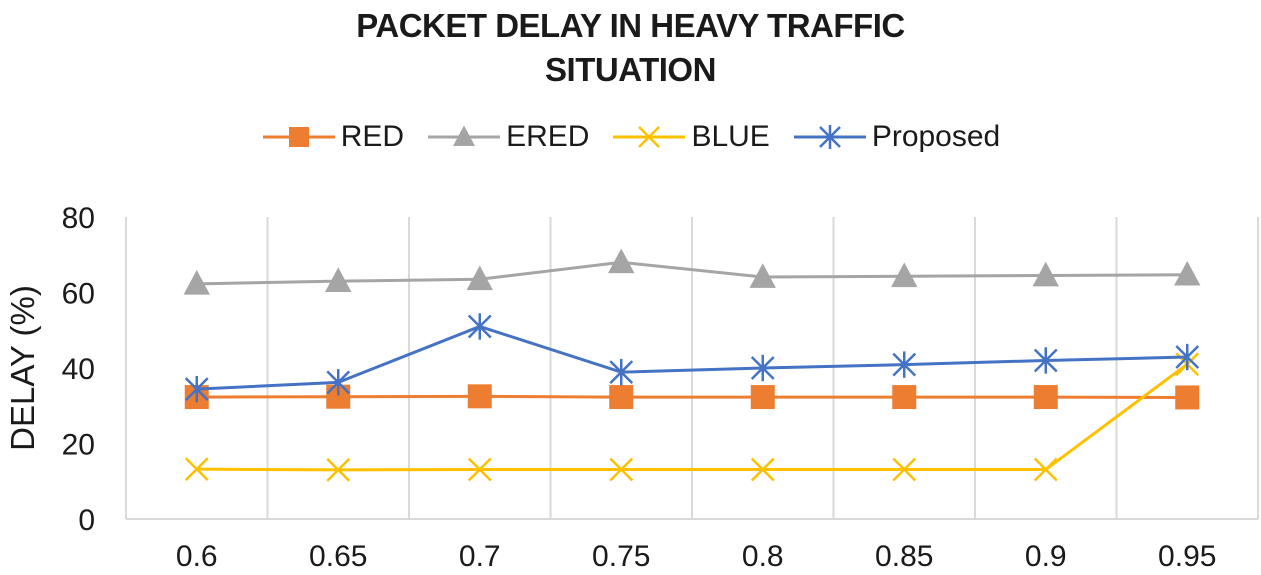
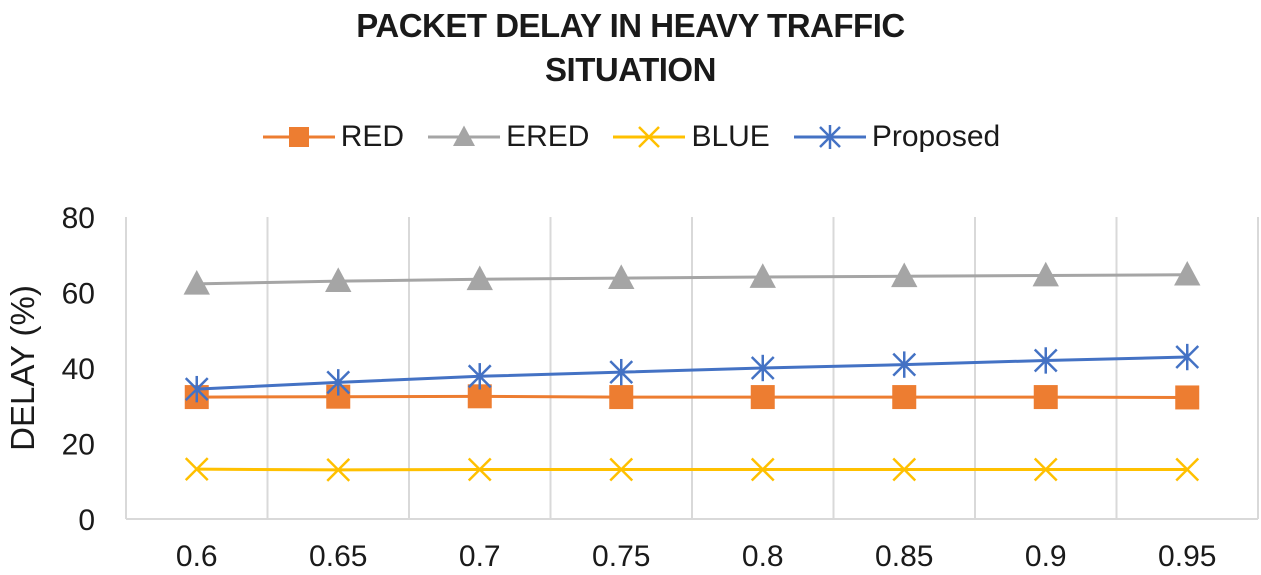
Proposed/0.7: 51 -> 38
ERED/0.75: 68 -> 64
BLUE/0.95: 41 -> 13
